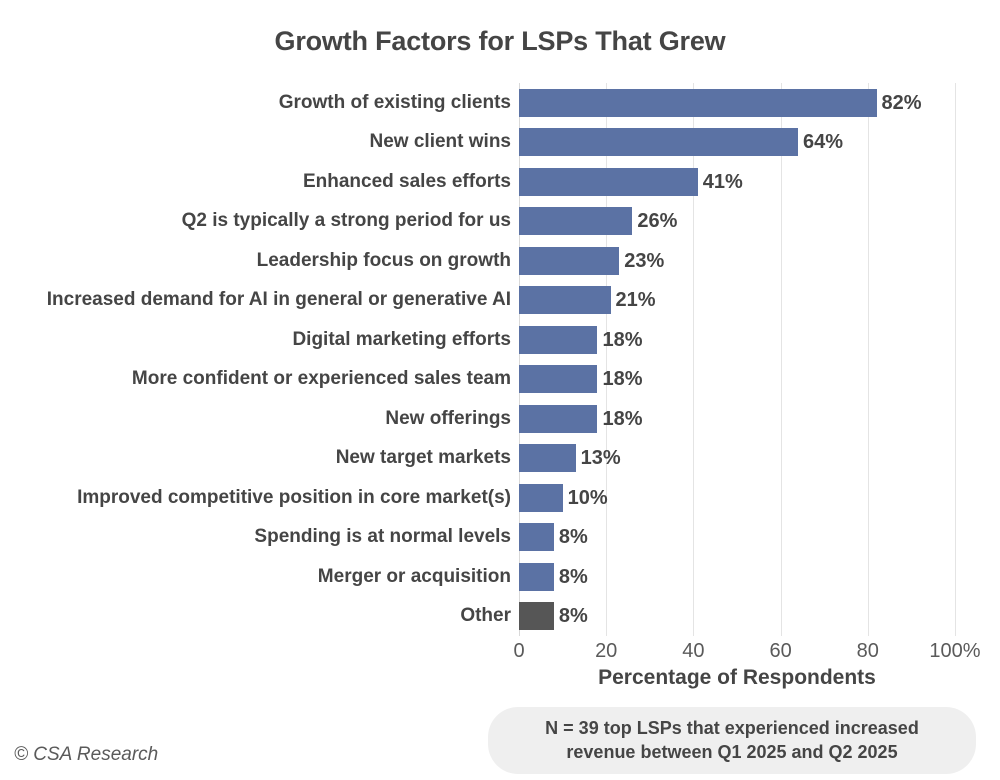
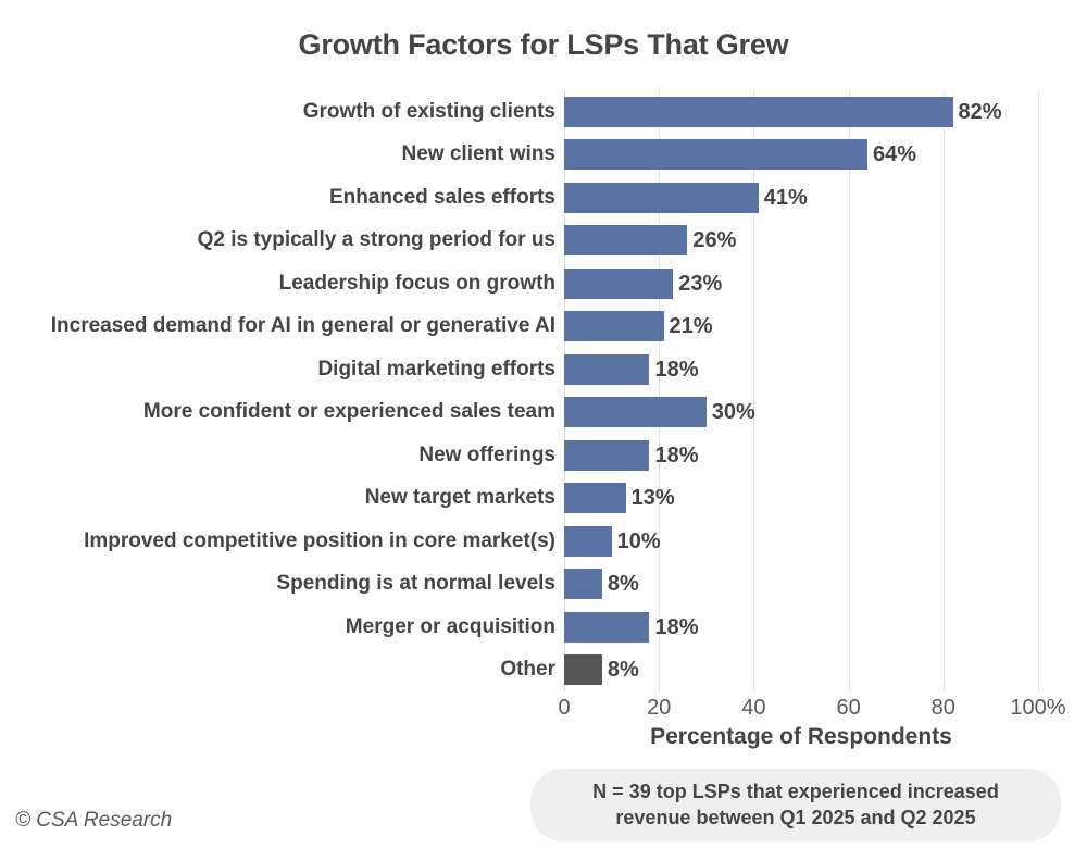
More confident or experienced sales team: 18% -> 30%
Merger or acquisition: 8% -> 18%
